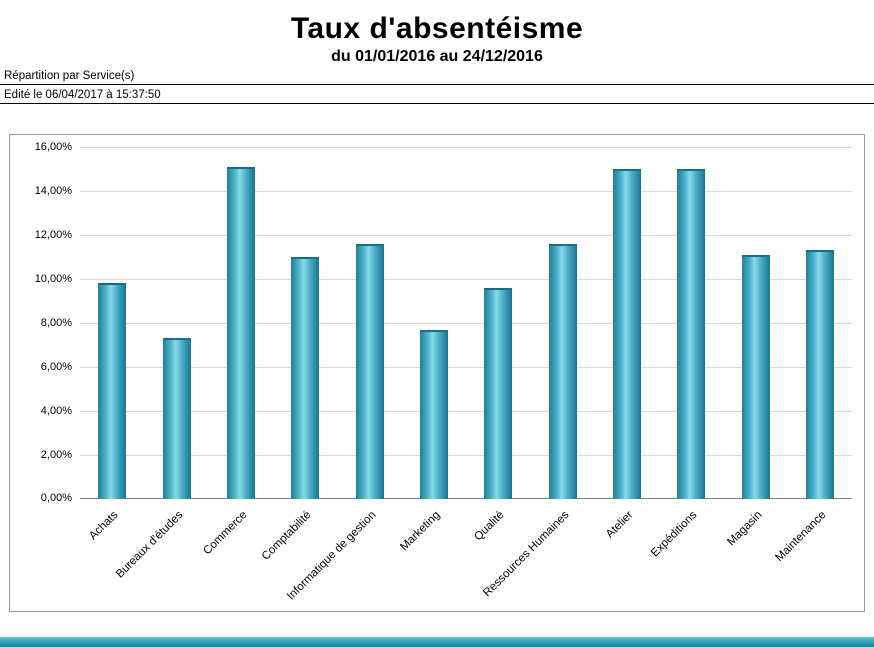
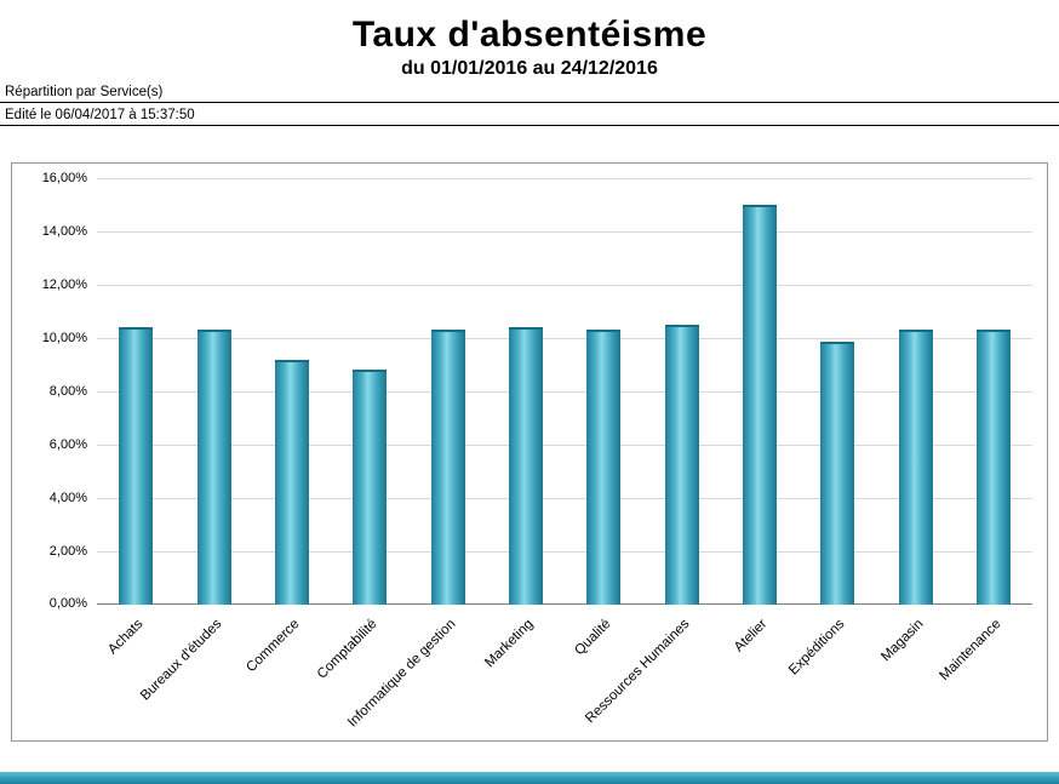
Achats: 9,8% -> 10,4%
Bureaux d'études: 7,3% -> 10,3%
Commerce: 15,1% -> 9,2%
Comptabilité: 11,0% -> 8,8%
Informatique de gestion: 11,6% -> 10,3%
Marketing: 7,7% -> 10,4%
Qualité: 9,6% -> 10,3%
Ressources Humaines: 11,6% -> 10,5%
Expéditions: 15,0% -> 9,8%
Magasin: 11,1% -> 10,3%
Maintenance: 11,3% -> 10,3%
